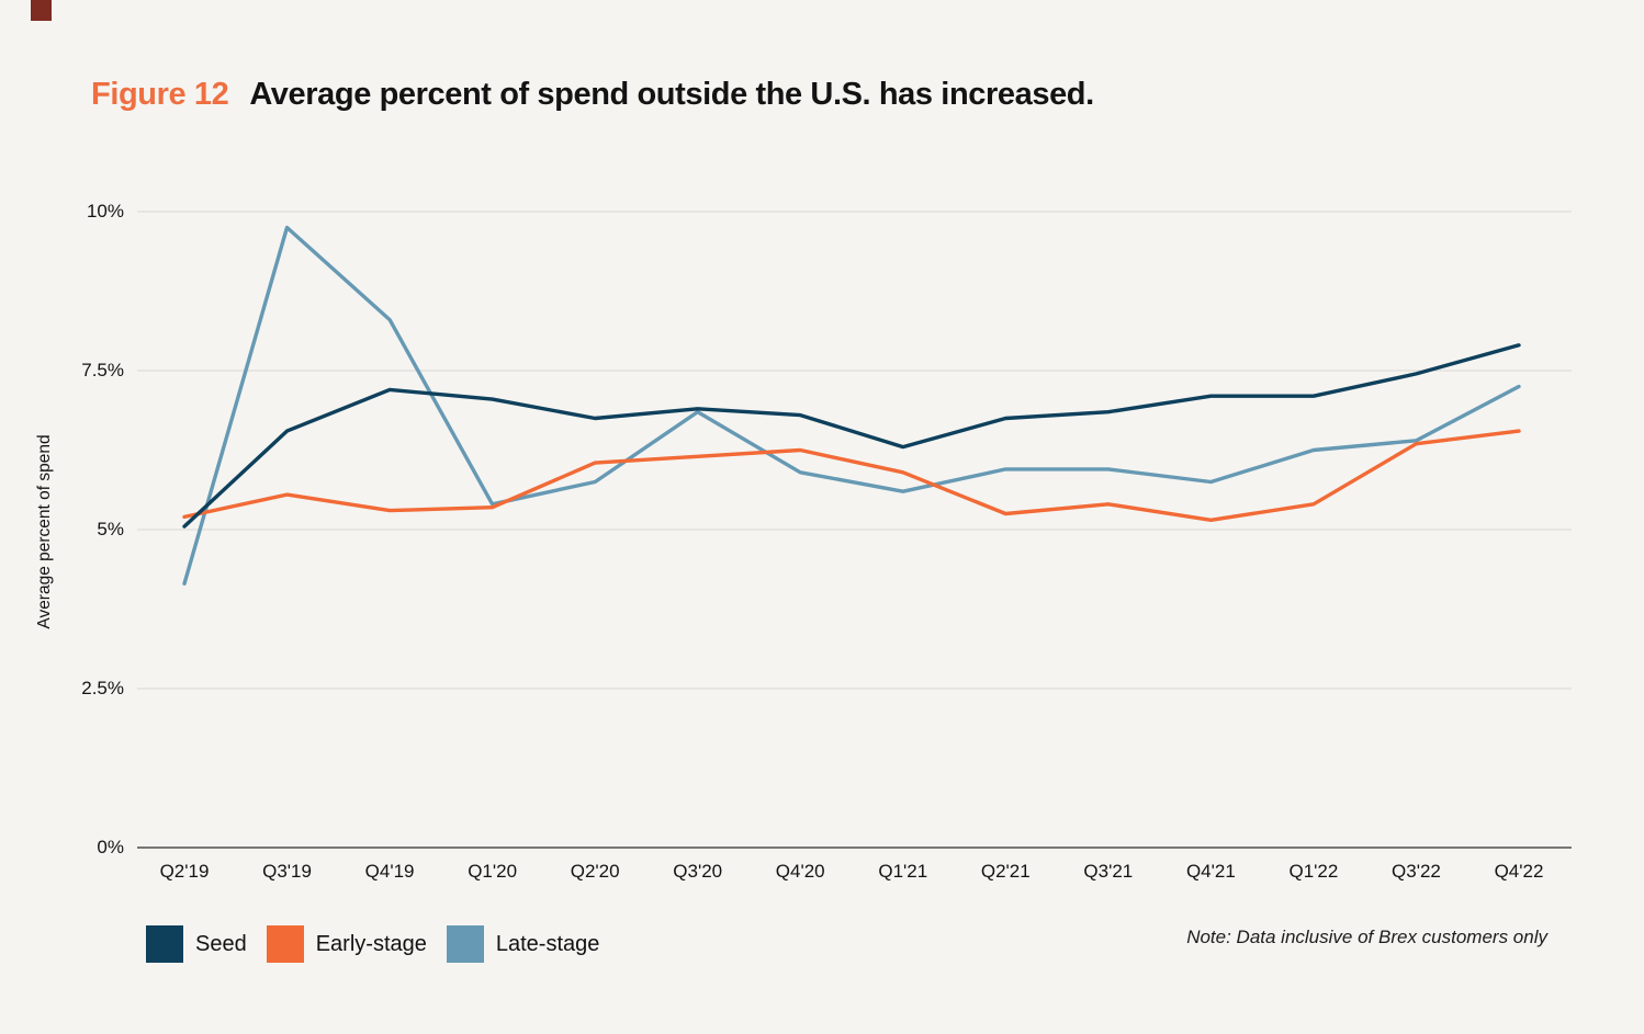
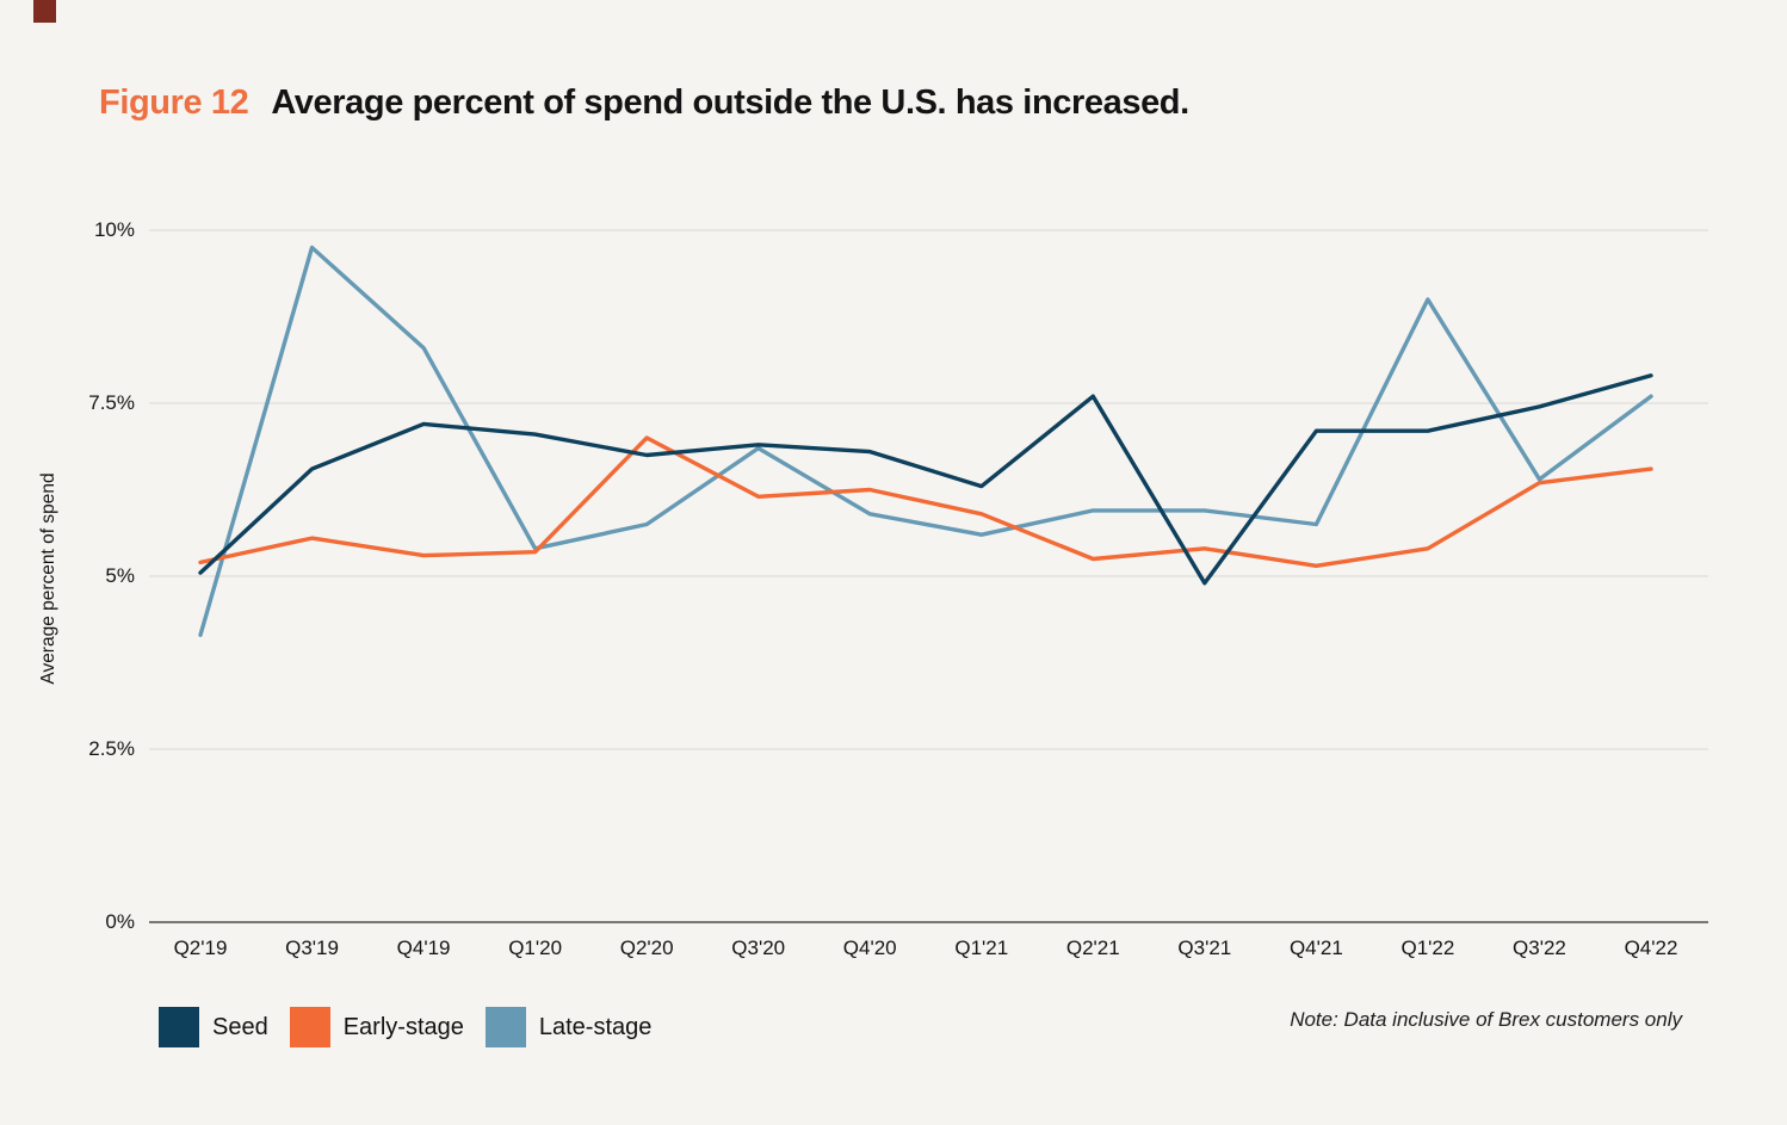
Early-stage/Q2'20: 6.0% -> 7.0%
Seed/Q2'21: 6.8% -> 7.6%
Seed/Q3'21: 6.8% -> 4.9%
Late-stage/Q1'22: 6.2% -> 9.0%
Late-stage/Q4'22: 7.2% -> 7.6%
